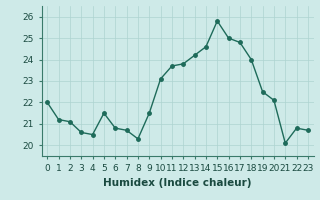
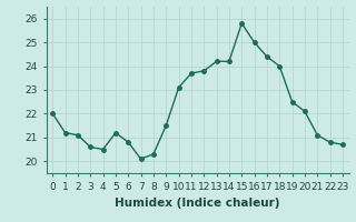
5: 21.5 -> 21.2
7: 20.7 -> 20.1
14: 24.6 -> 24.2
17: 24.8 -> 24.4
21: 20.1 -> 21.1
